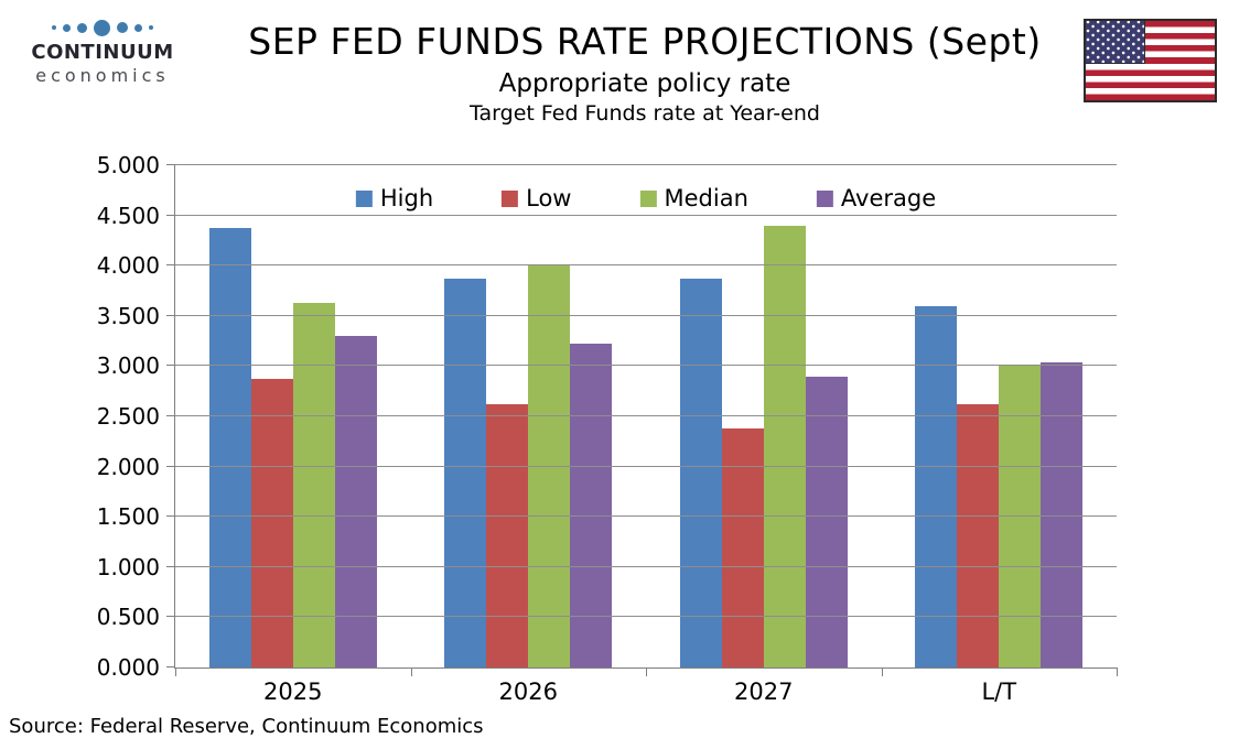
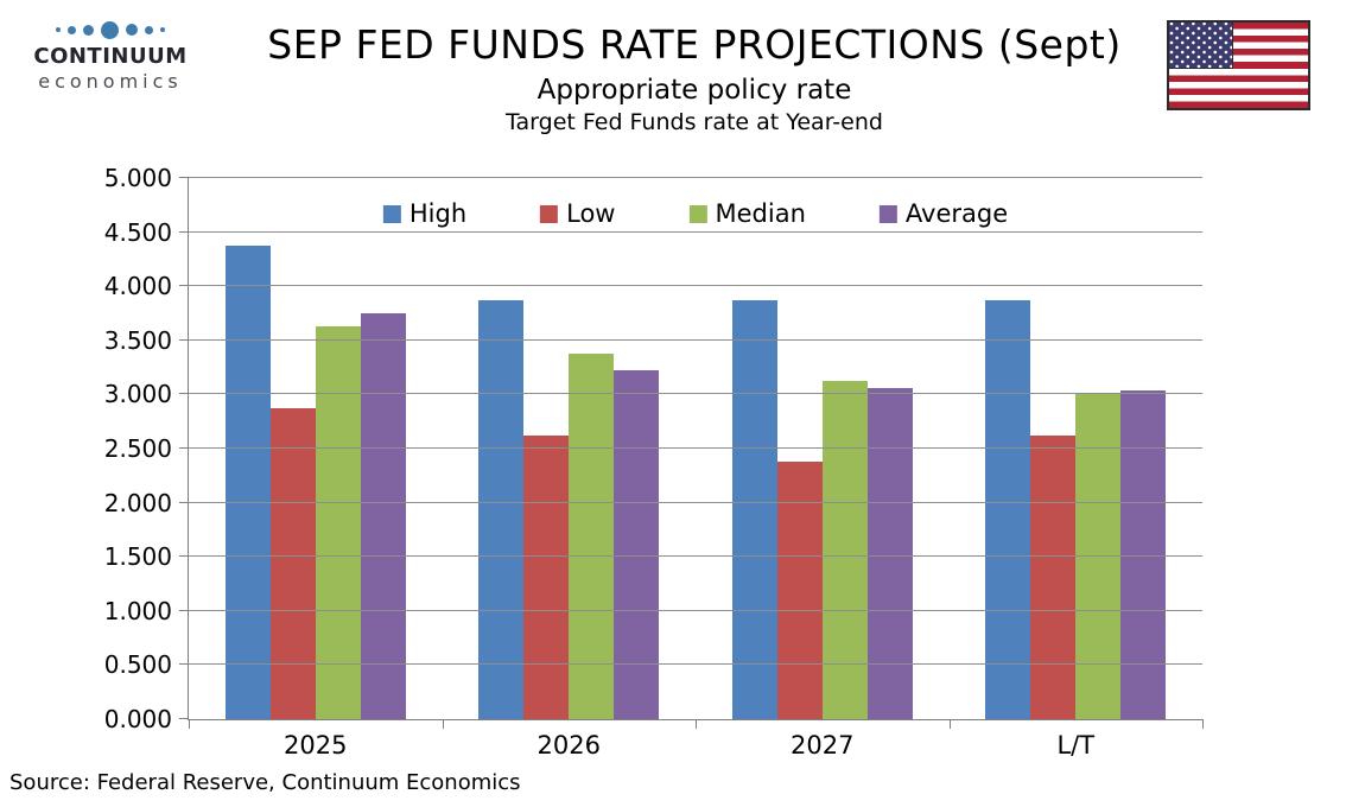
Average/2025: 3.3 -> 3.8
Median/2026: 4.0 -> 3.4
Median/2027: 4.4 -> 3.1
Average/2027: 2.9 -> 3.1
High/L/T: 3.6 -> 3.9
